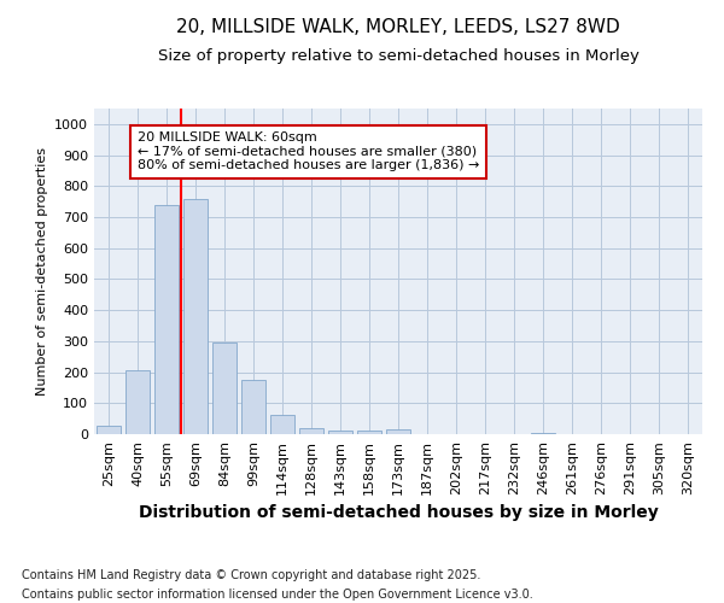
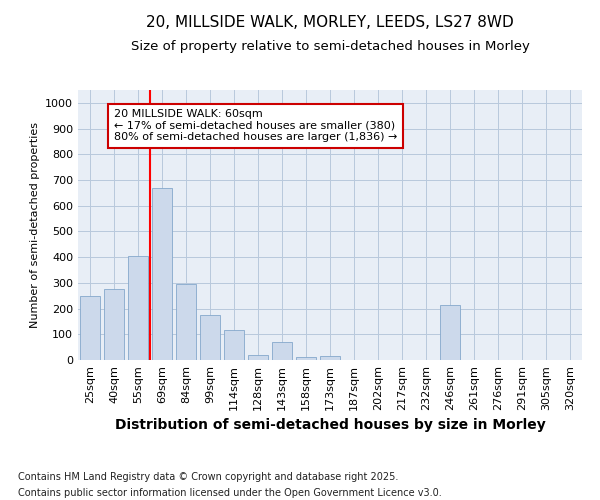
25sqm: 28 -> 250
40sqm: 205 -> 275
55sqm: 740 -> 405
69sqm: 758 -> 670
114sqm: 62 -> 115
143sqm: 13 -> 70
246sqm: 5 -> 215
